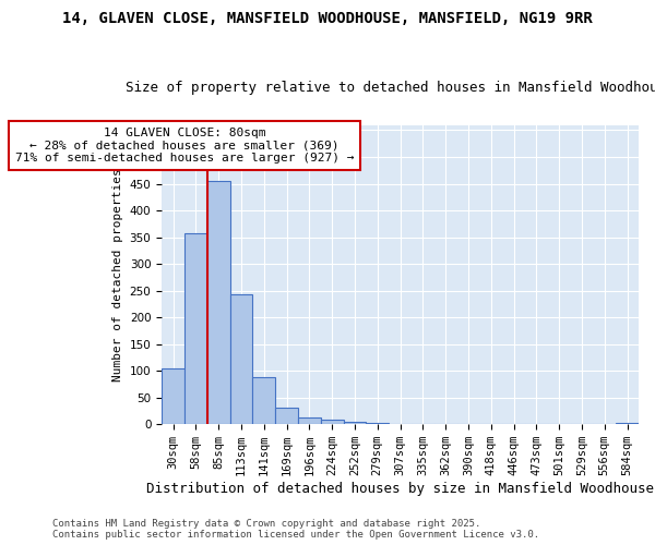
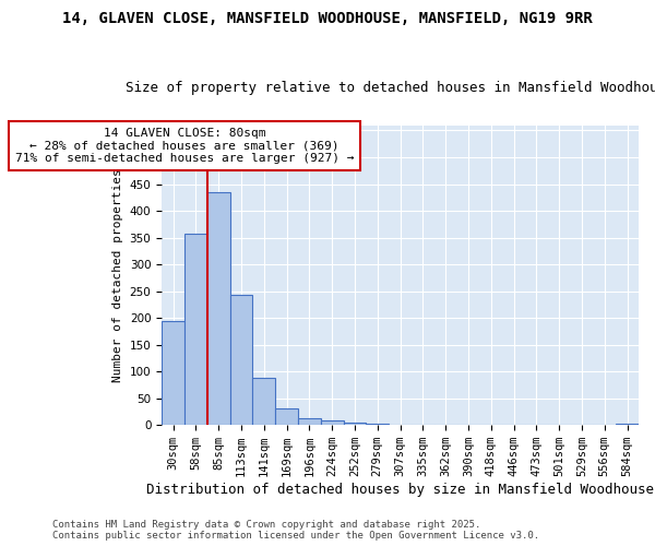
30sqm: 104 -> 195
85sqm: 456 -> 435
